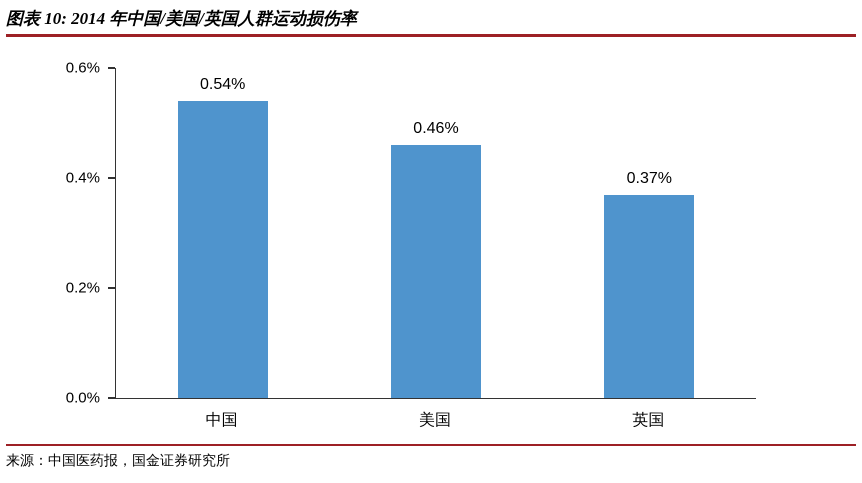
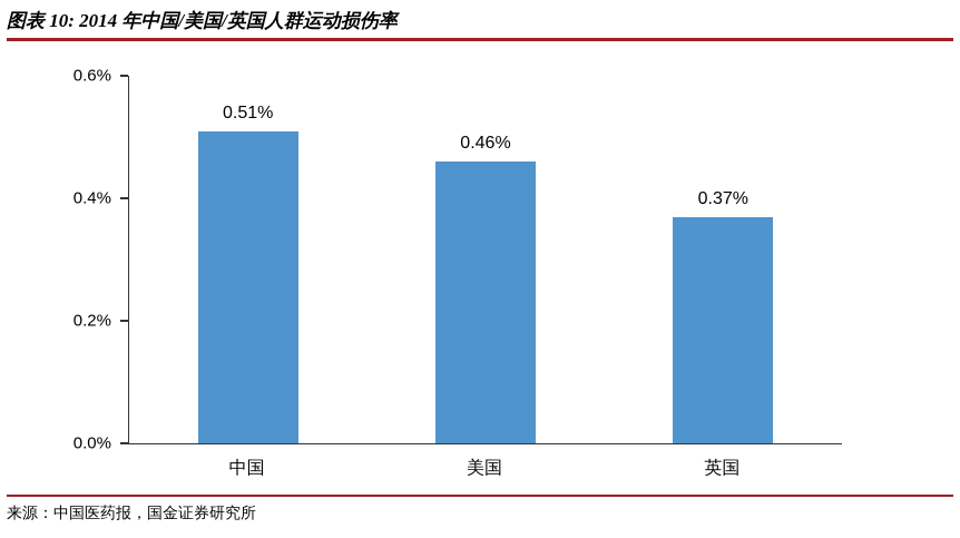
中国: 0.54% -> 0.51%
